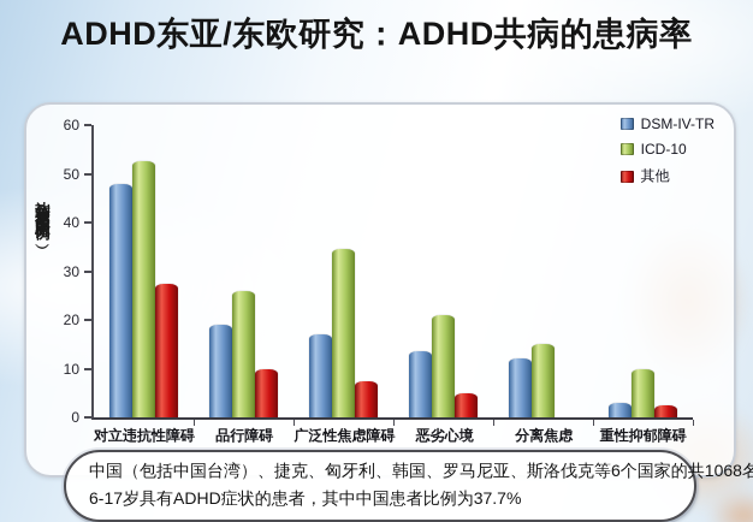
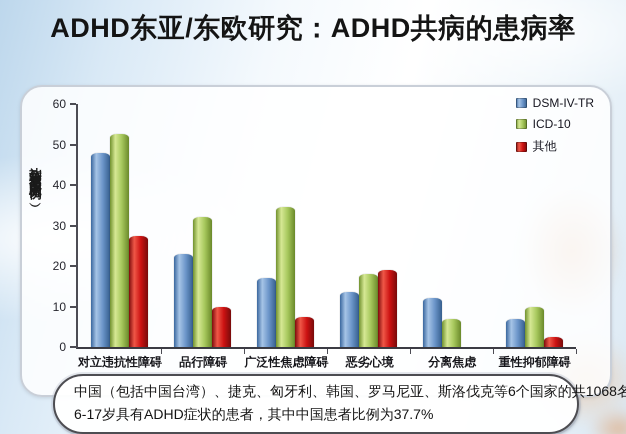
DSM-IV-TR/品行障碍: 19 -> 23
ICD-10/品行障碍: 26 -> 32
ICD-10/恶劣心境: 21 -> 18
其他/恶劣心境: 5 -> 19
ICD-10/分离焦虑: 15 -> 7
DSM-IV-TR/重性抑郁障碍: 3 -> 7
